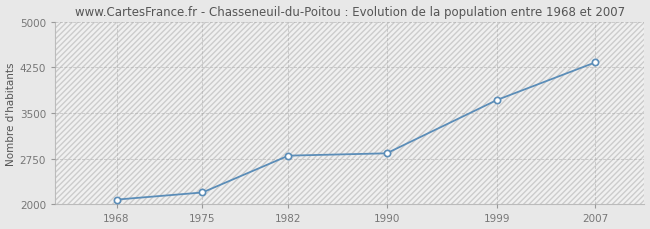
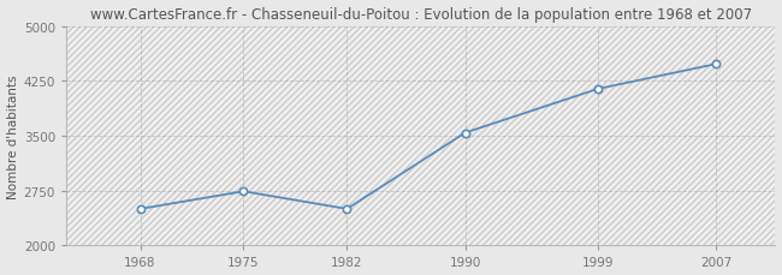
1968: 2080 -> 2500
1975: 2200 -> 2740
1982: 2800 -> 2500
1990: 2840 -> 3540
1999: 3710 -> 4140
2007: 4330 -> 4480
